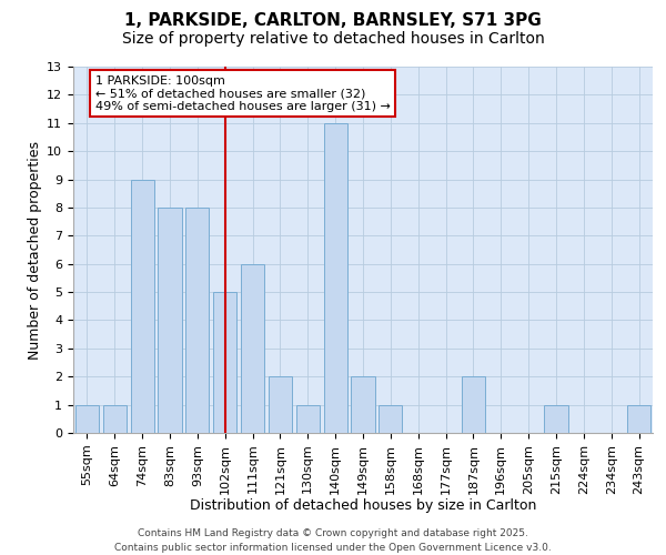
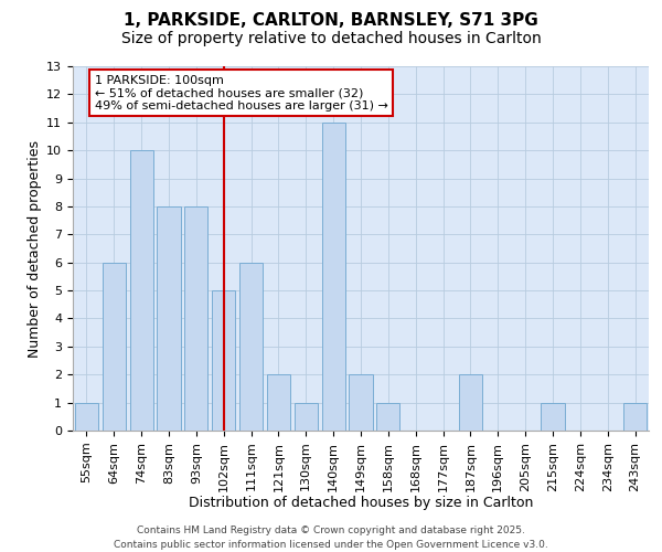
64sqm: 1 -> 6
74sqm: 9 -> 10
